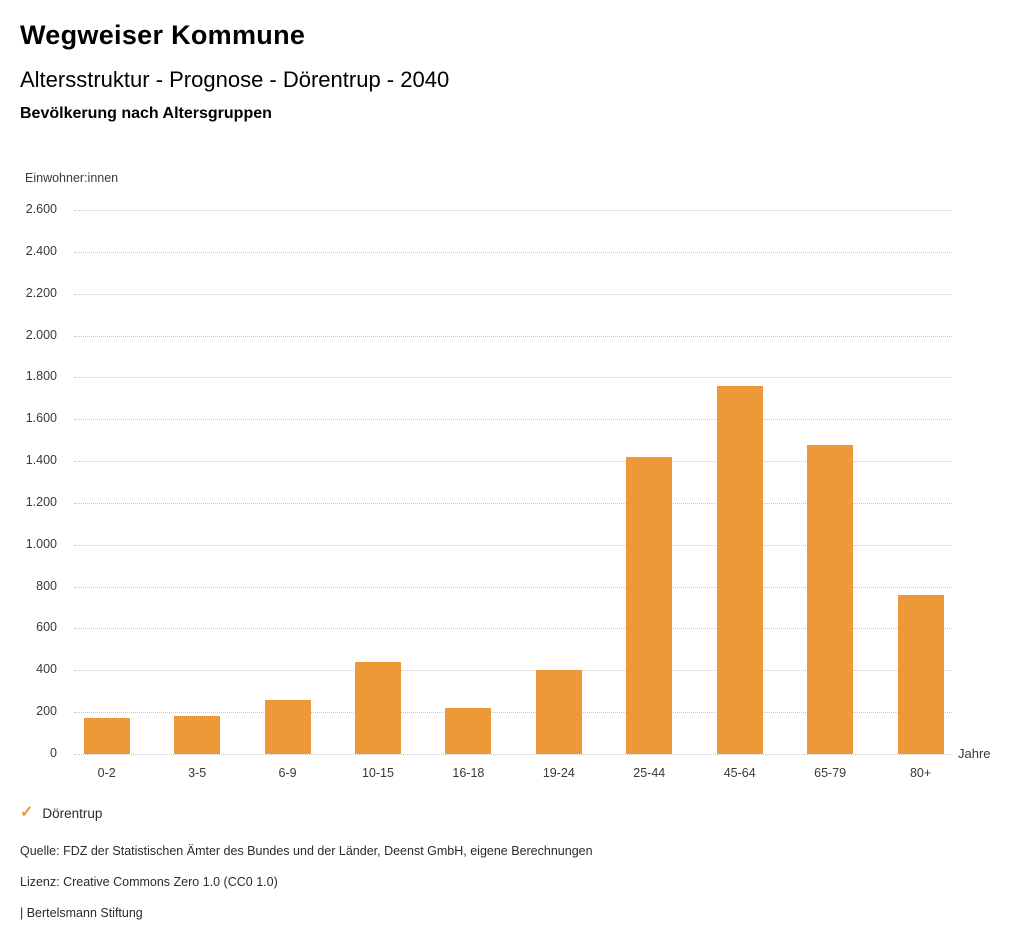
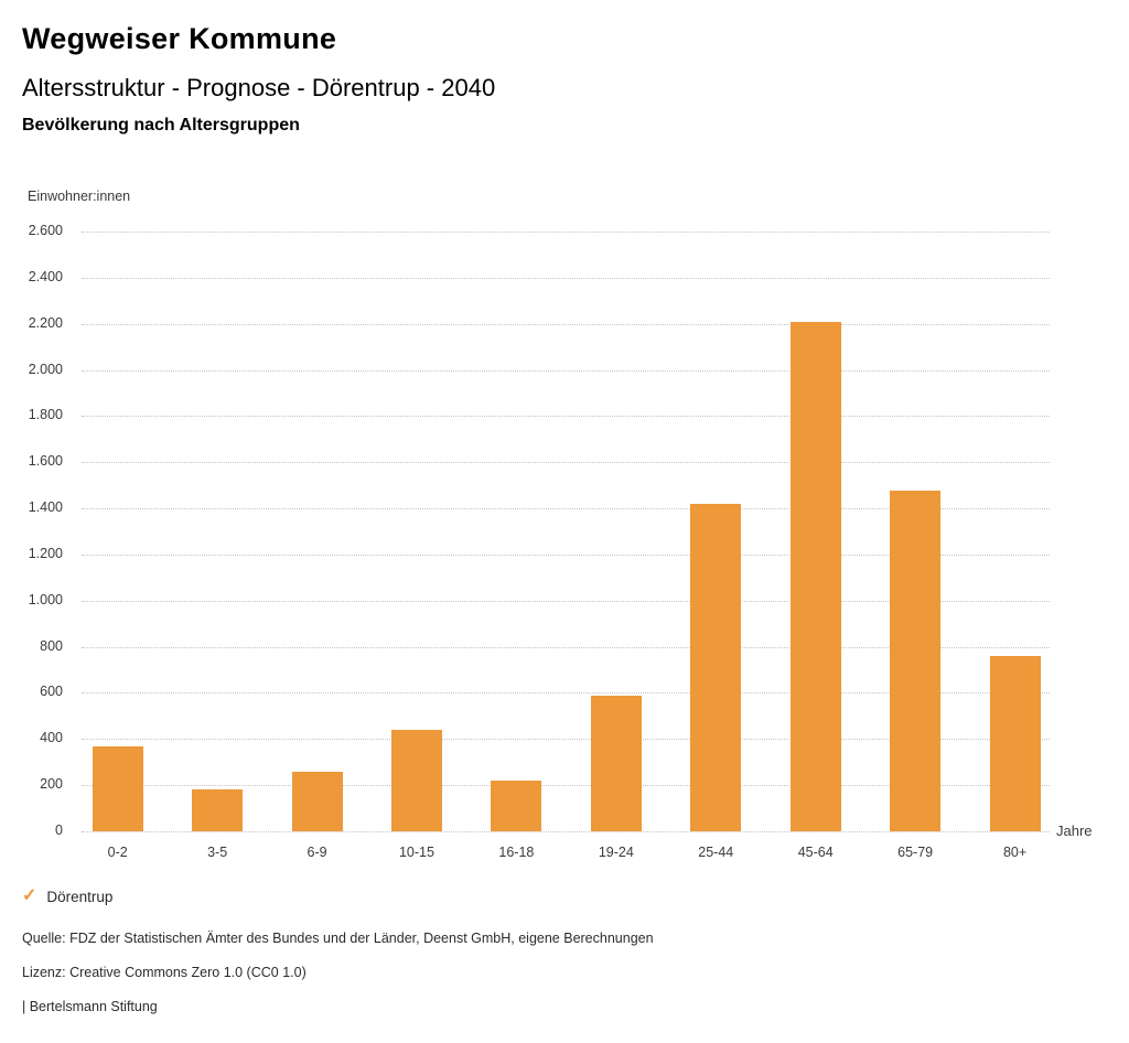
0-2: 170 -> 370
19-24: 400 -> 590
45-64: 1760 -> 2210
